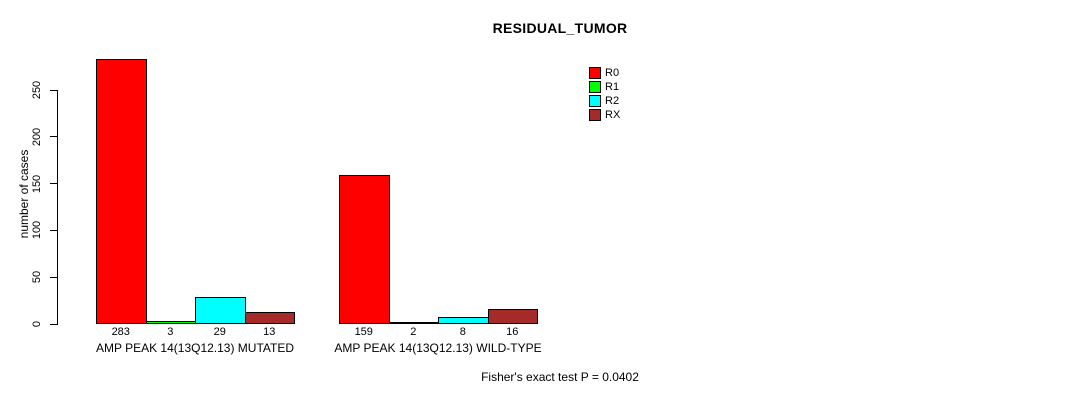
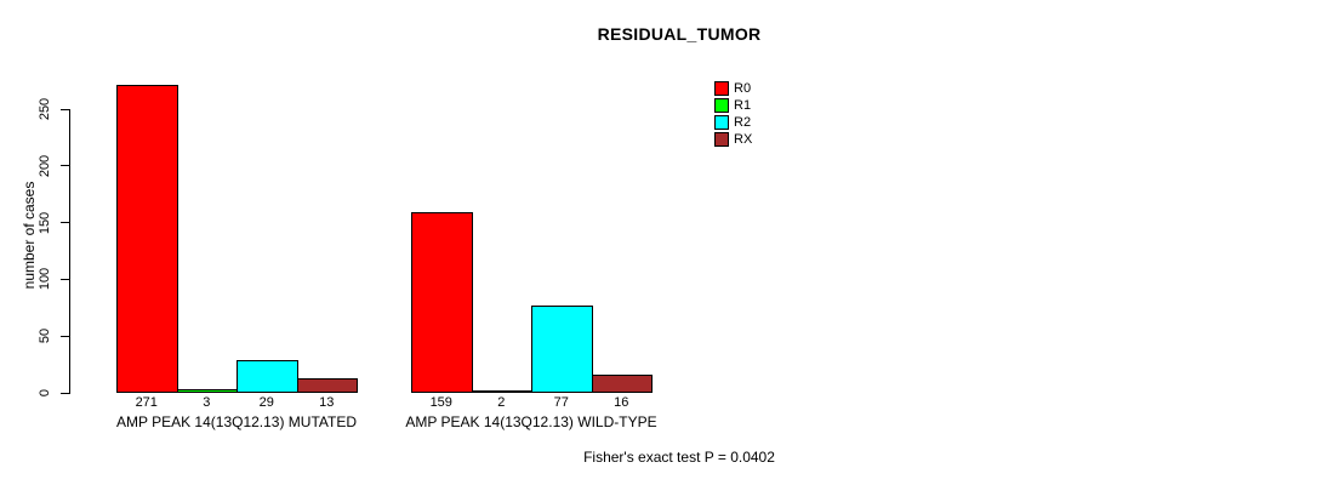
R0/AMP PEAK 14(13Q12.13) MUTATED: 283 -> 271
R2/AMP PEAK 14(13Q12.13) WILD-TYPE: 8 -> 77
